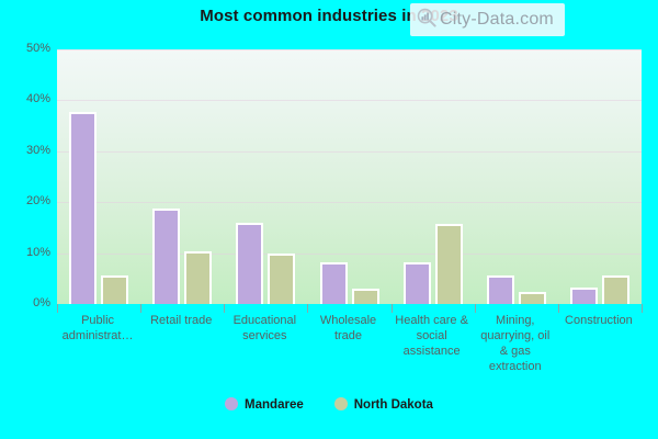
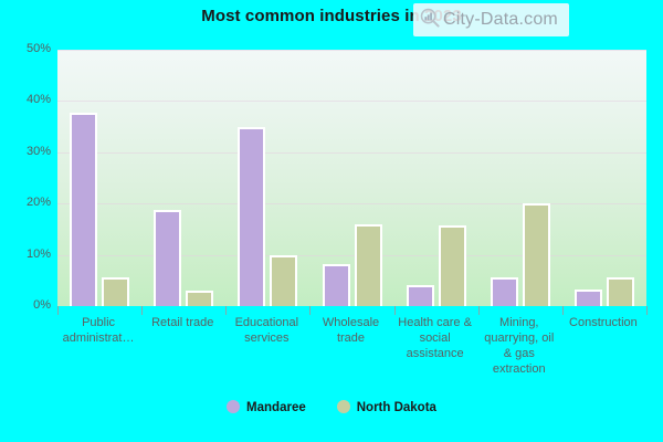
North Dakota/Retail trade: 10% -> 3%
Mandaree/Educational services: 16% -> 35%
North Dakota/Wholesale trade: 3% -> 16%
Mandaree/Health care & social assistance: 8% -> 4%
North Dakota/Mining, quarrying, oil & gas extraction: 2% -> 20%
